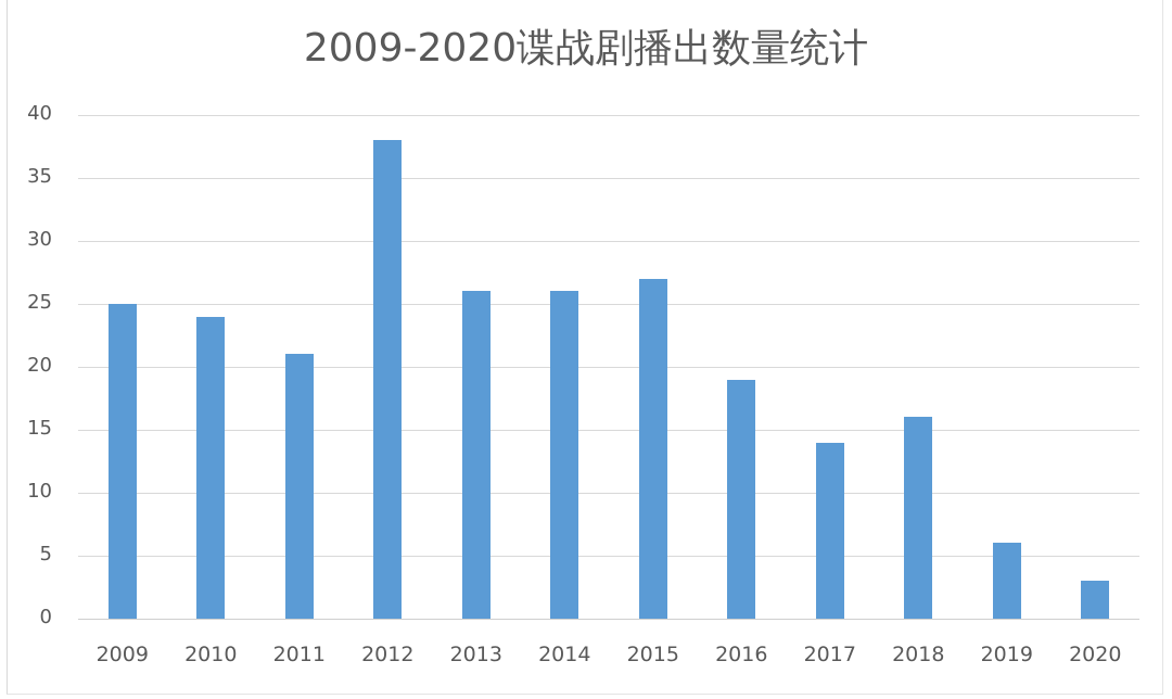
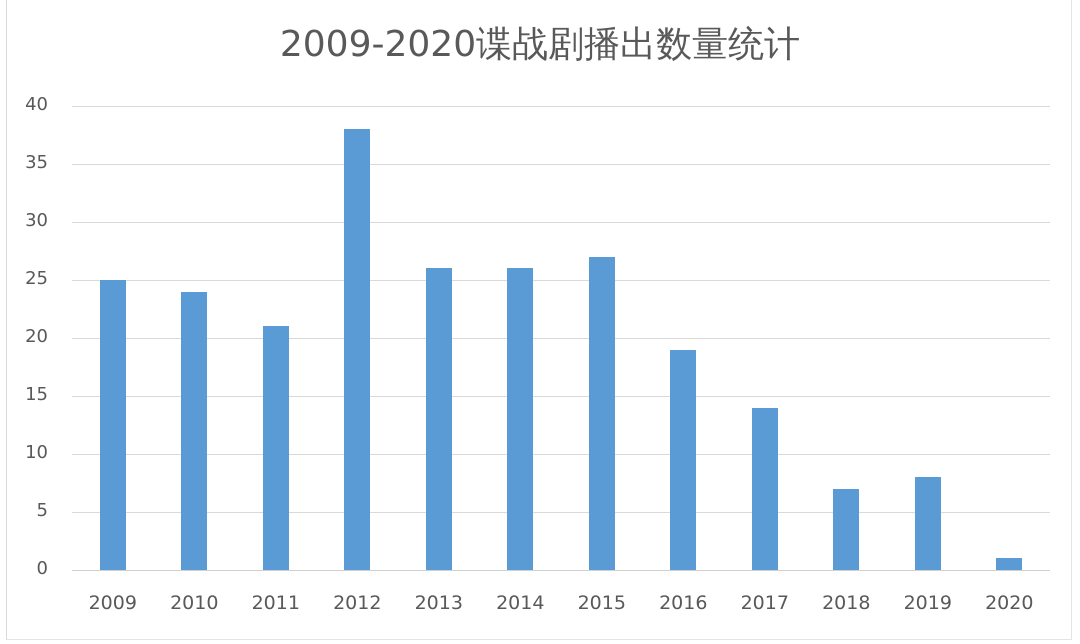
2018: 16 -> 7
2019: 6 -> 8
2020: 3 -> 1
